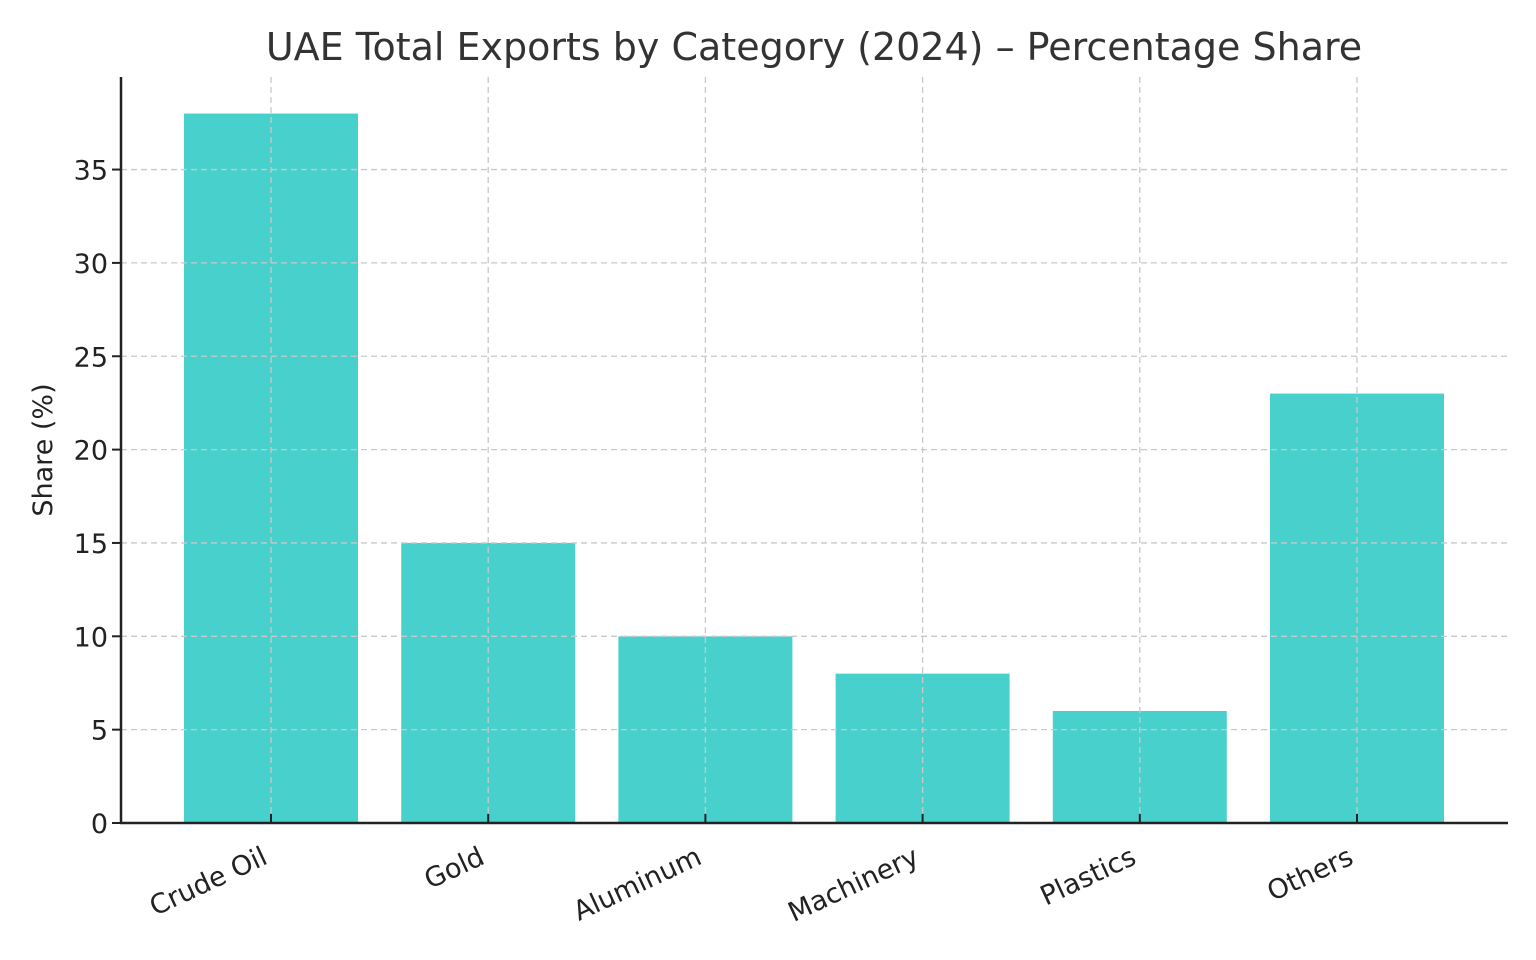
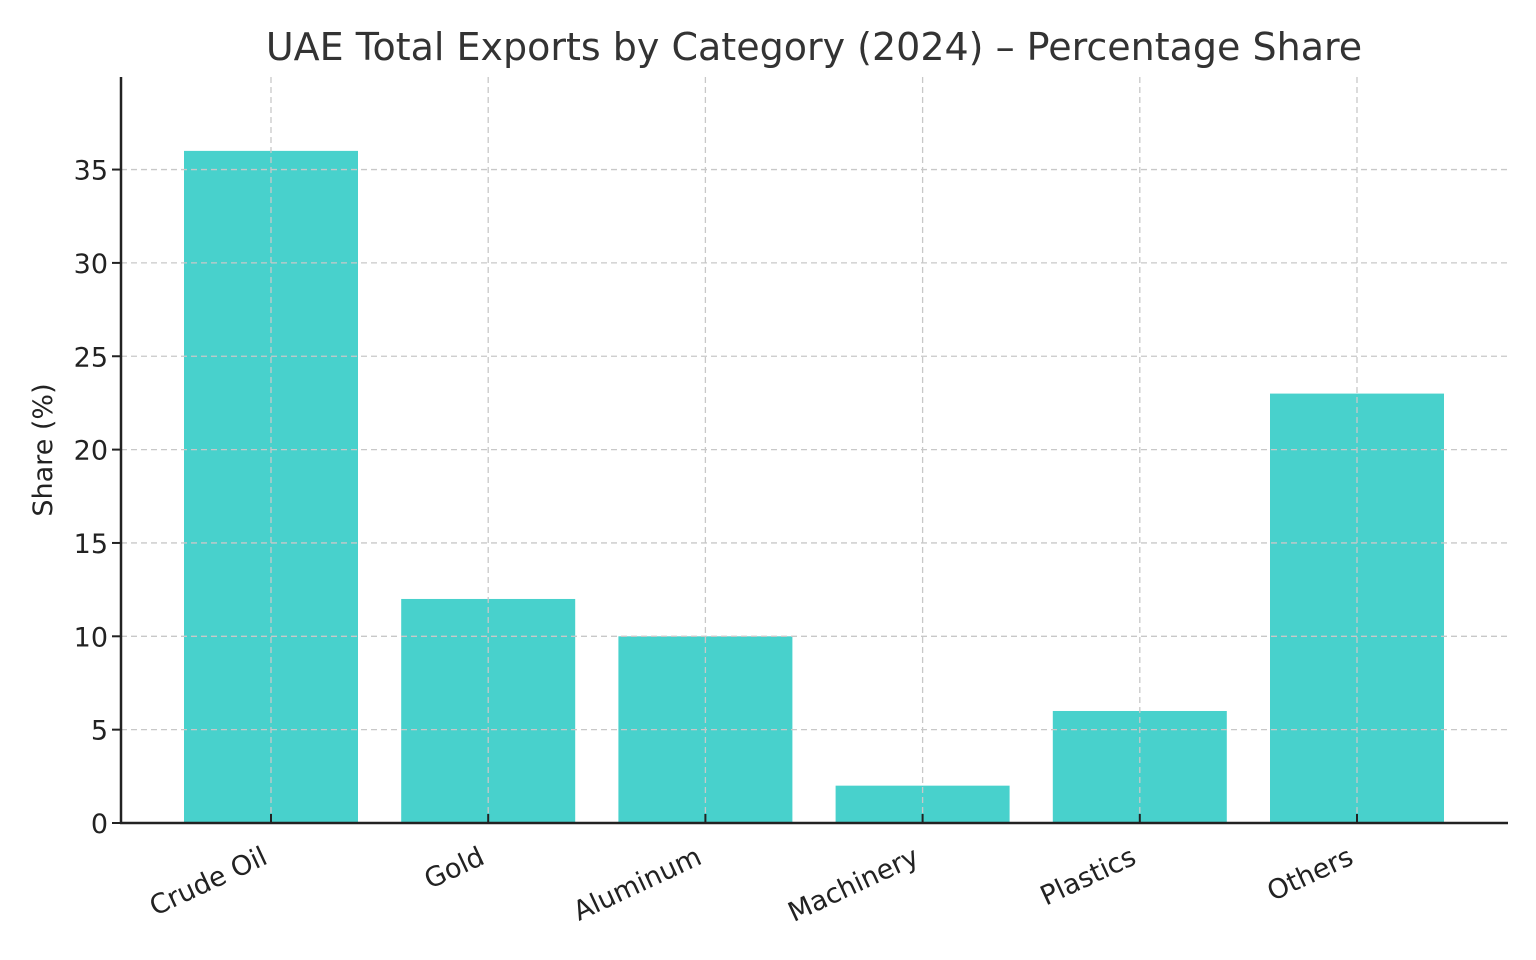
Crude Oil: 38 -> 36
Gold: 15 -> 12
Machinery: 8 -> 2
